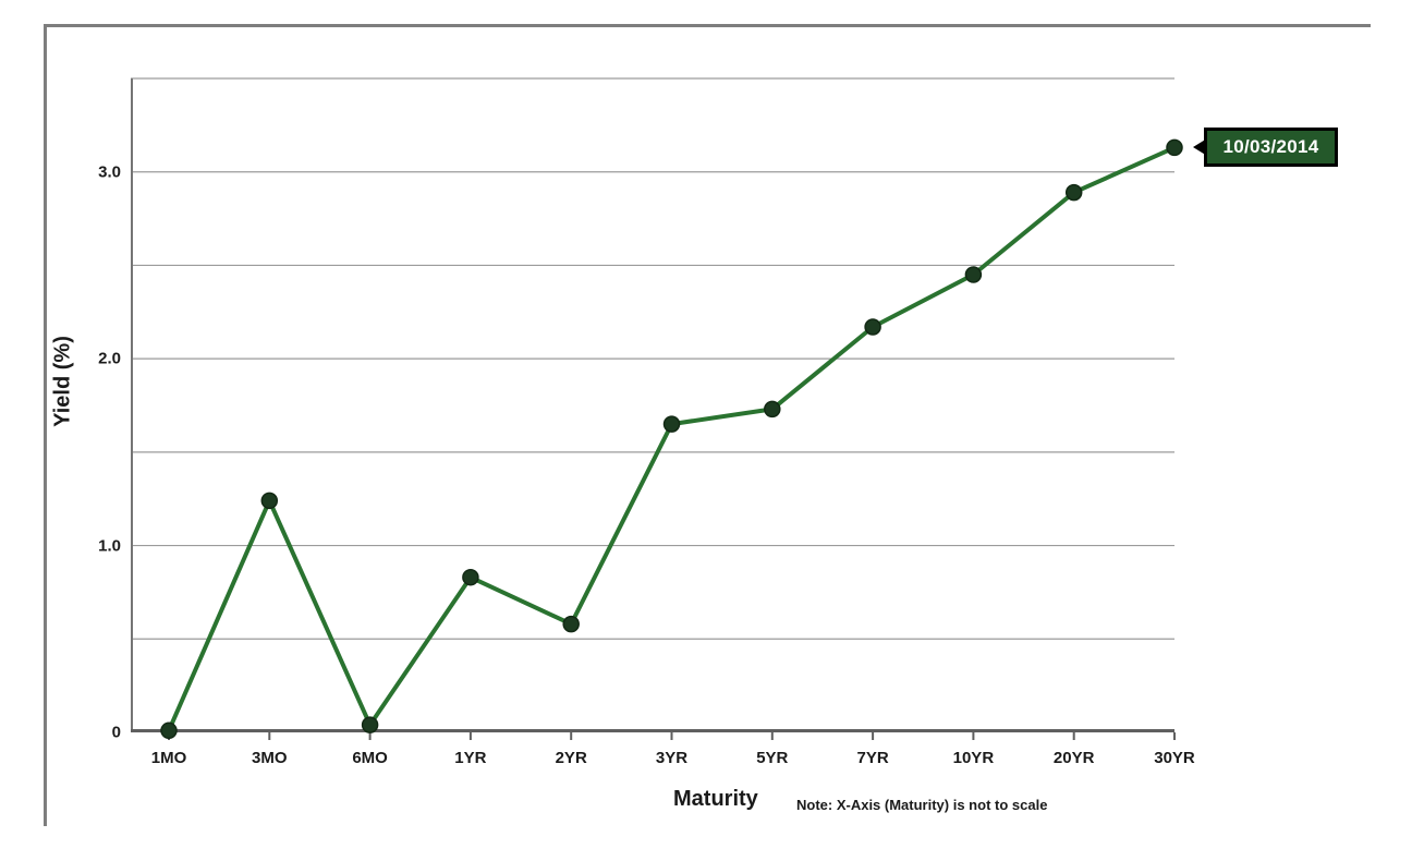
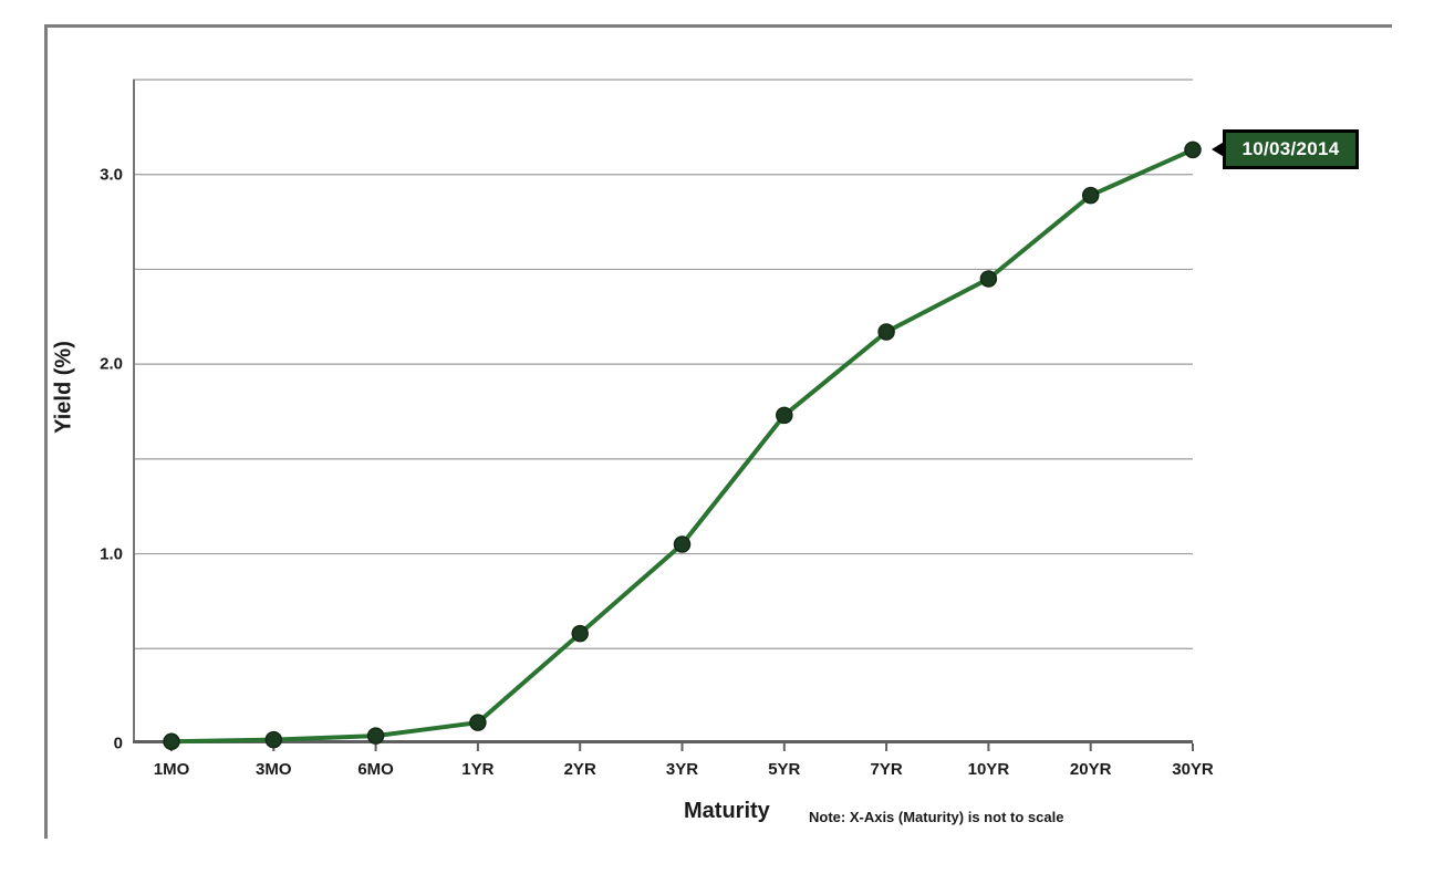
3MO: 1.24 -> 0.02
1YR: 0.83 -> 0.11
3YR: 1.65 -> 1.05
